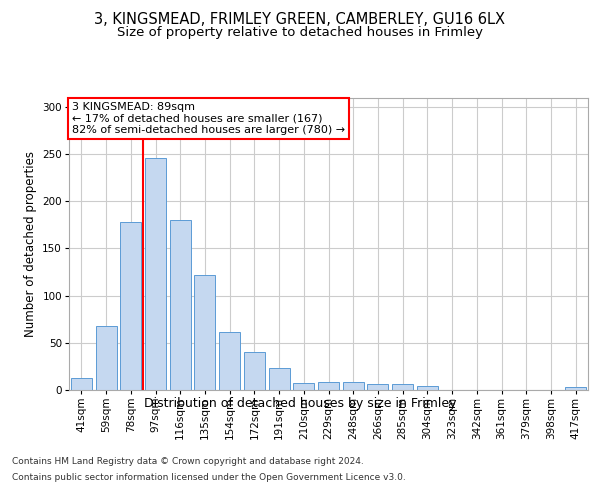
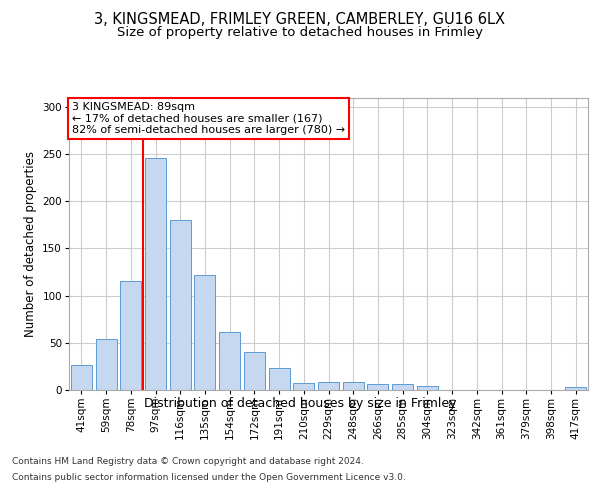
41sqm: 13 -> 26
59sqm: 68 -> 54
78sqm: 178 -> 116
